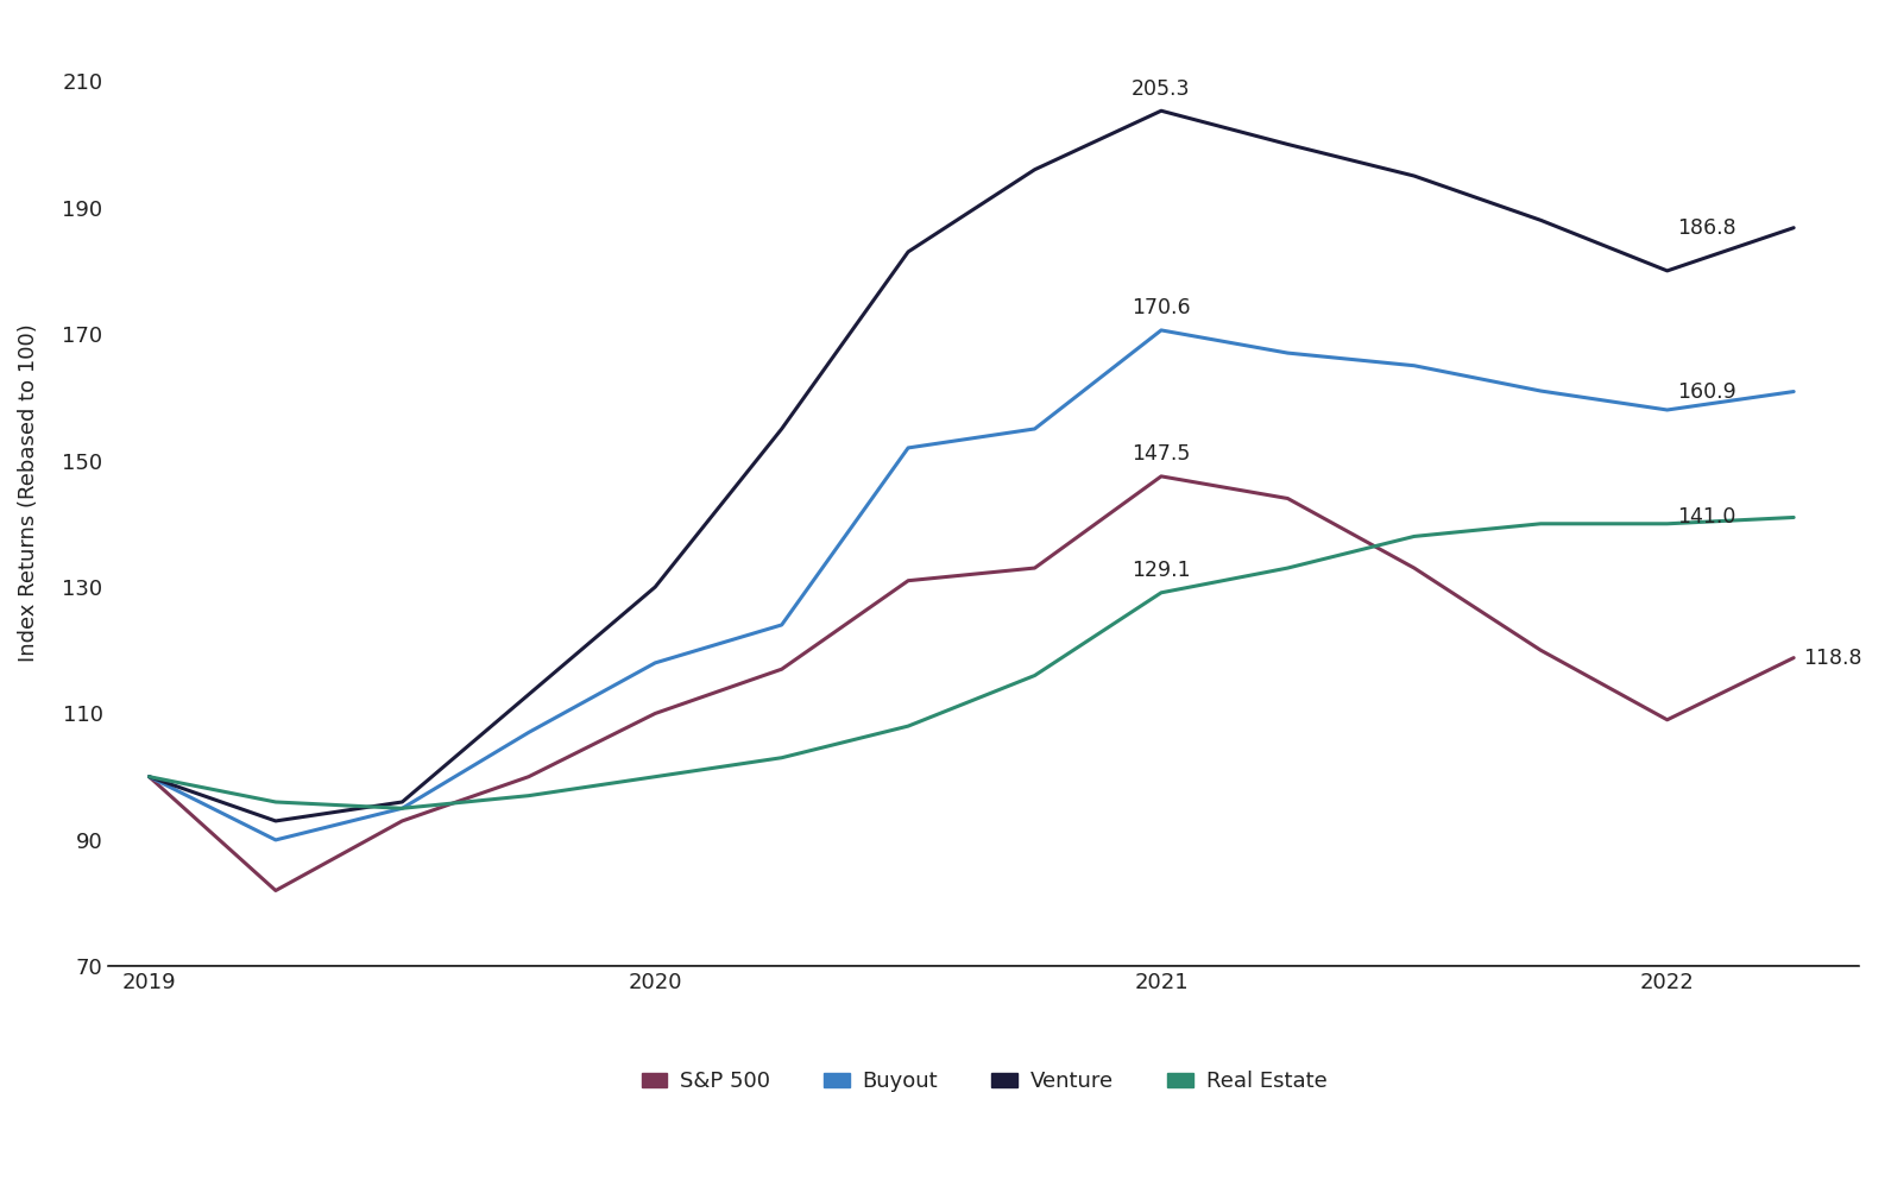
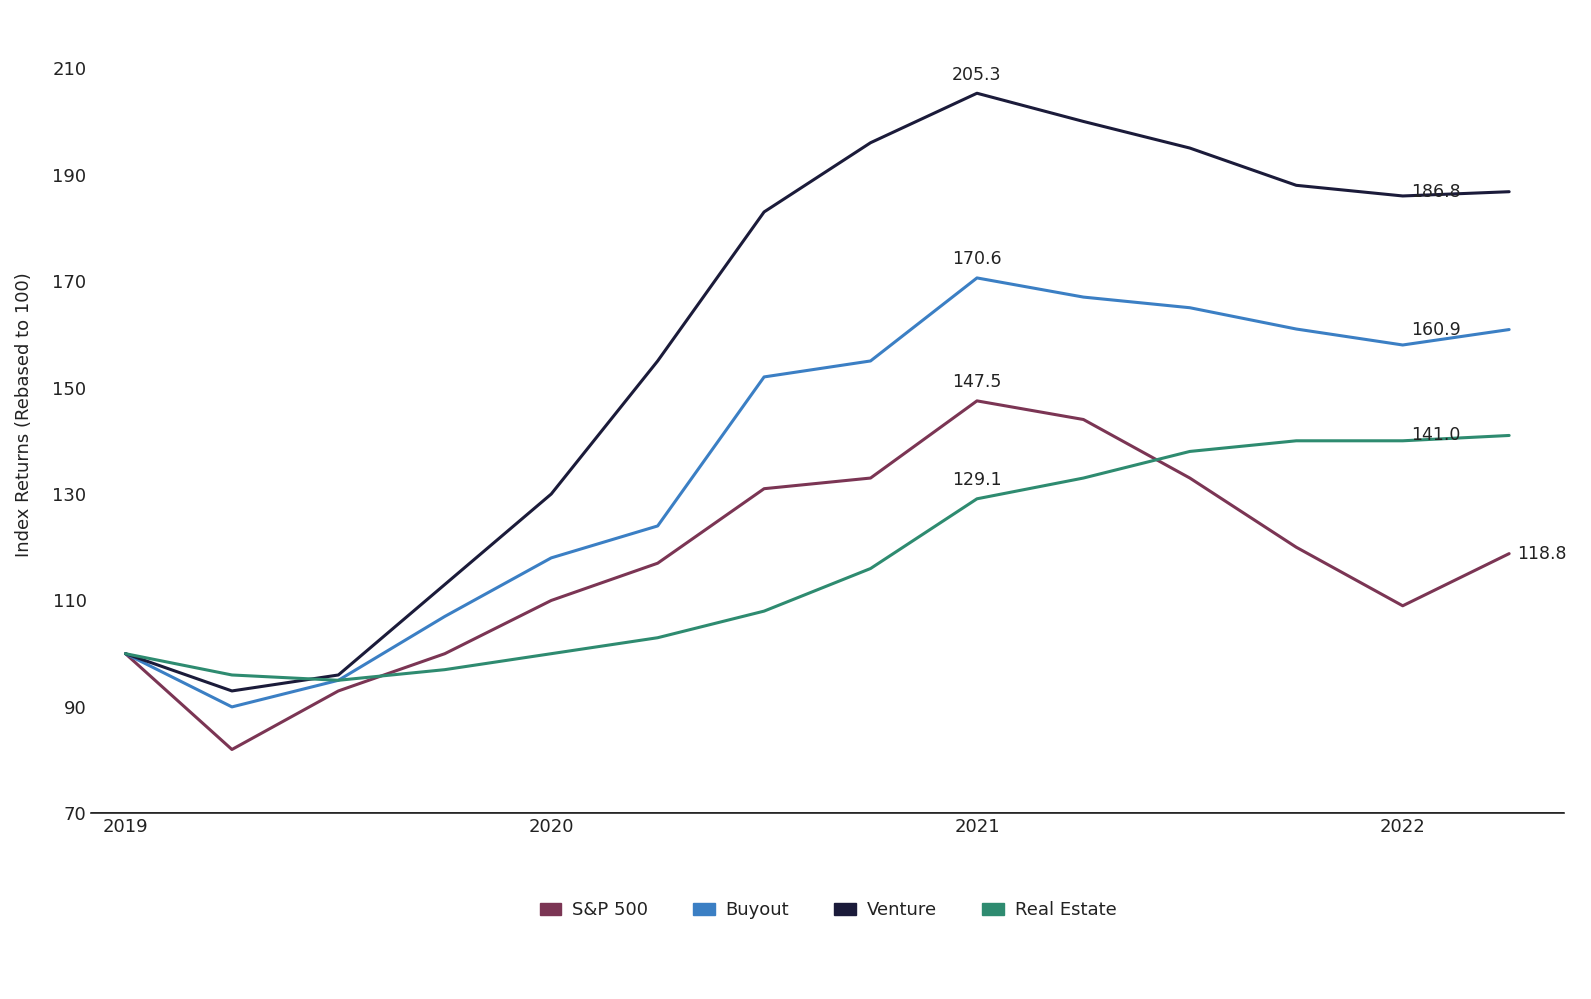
Venture/2022: 180.0 -> 186.0
